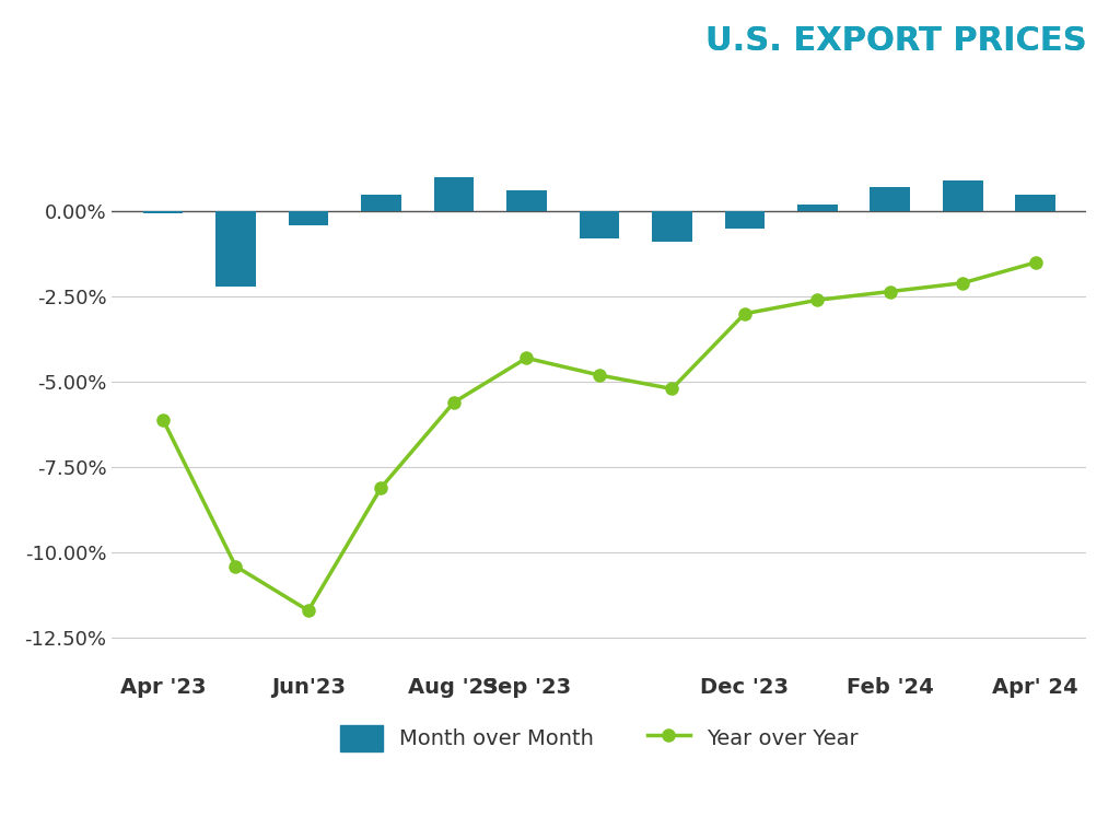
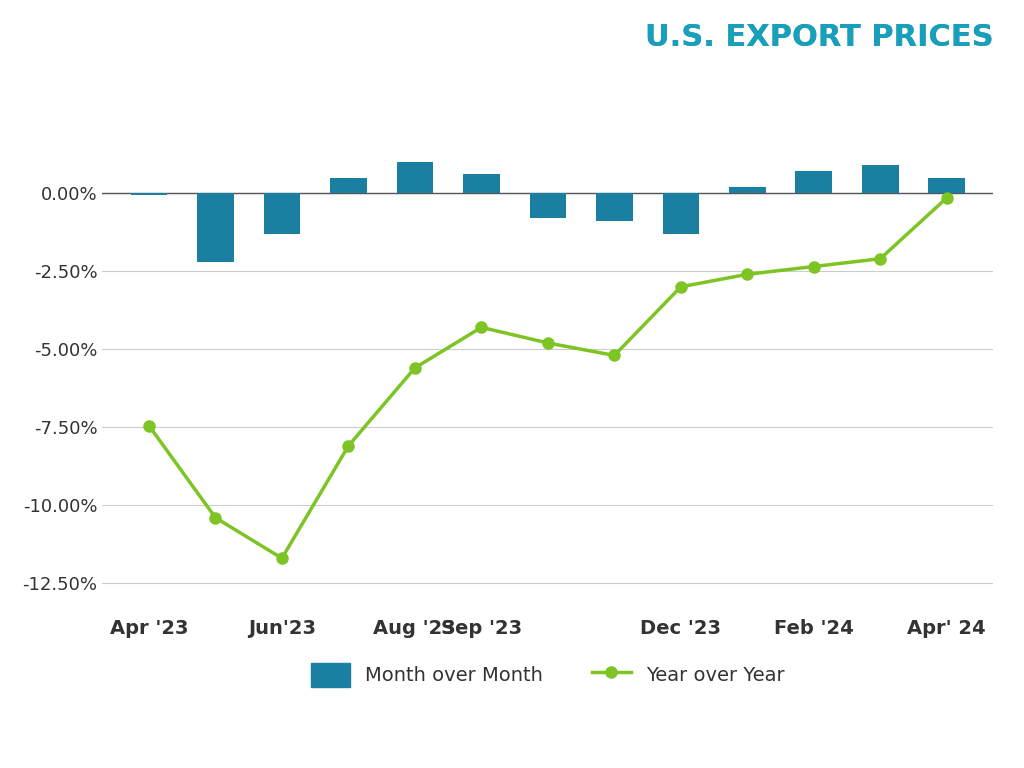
Year over Year/Apr '23: -6.10% -> -7.45%
Month over Month/Jun'23: -0.40% -> -1.30%
Month over Month/Dec '23: -0.50% -> -1.30%
Year over Year/Apr' 24: -1.50% -> -0.15%
